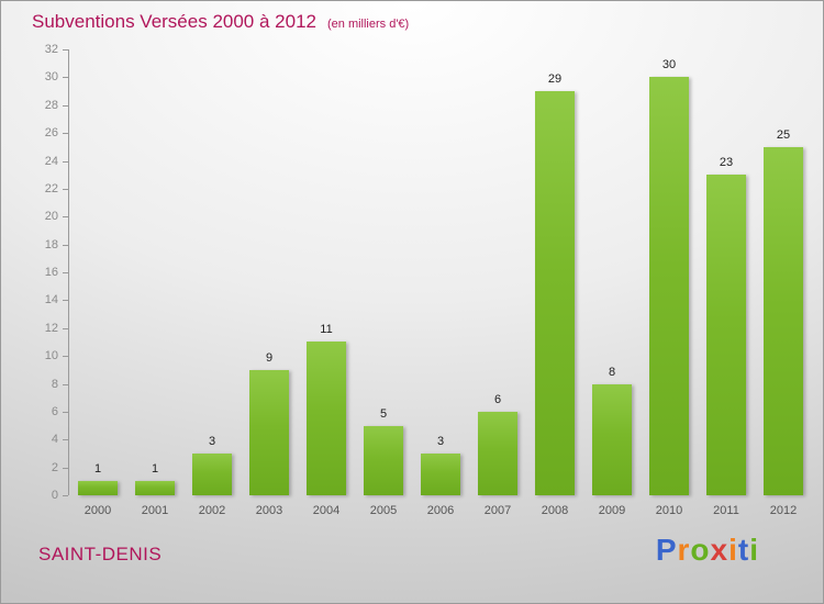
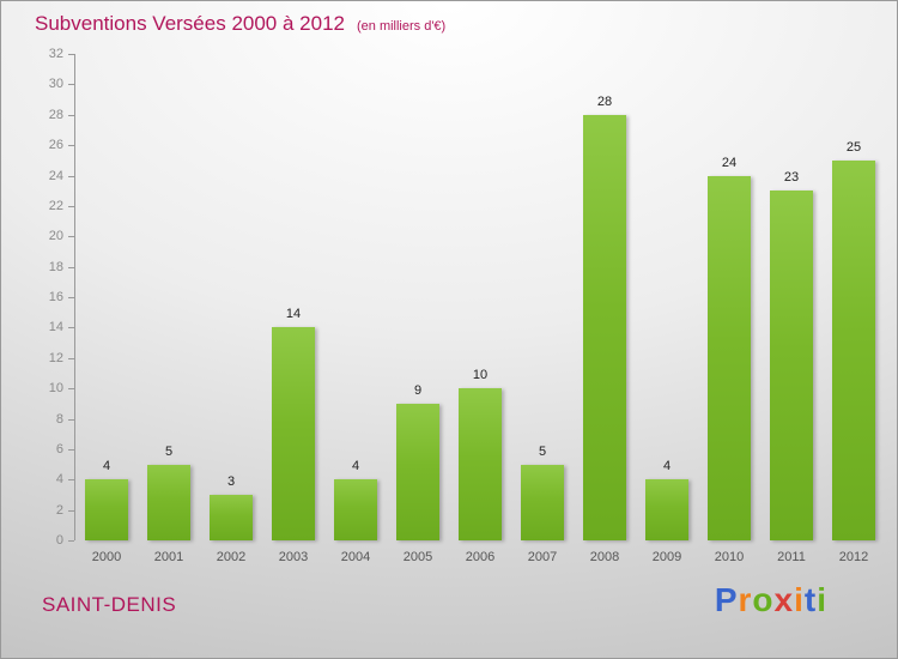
2000: 1 -> 4
2001: 1 -> 5
2003: 9 -> 14
2004: 11 -> 4
2005: 5 -> 9
2006: 3 -> 10
2007: 6 -> 5
2008: 29 -> 28
2009: 8 -> 4
2010: 30 -> 24
